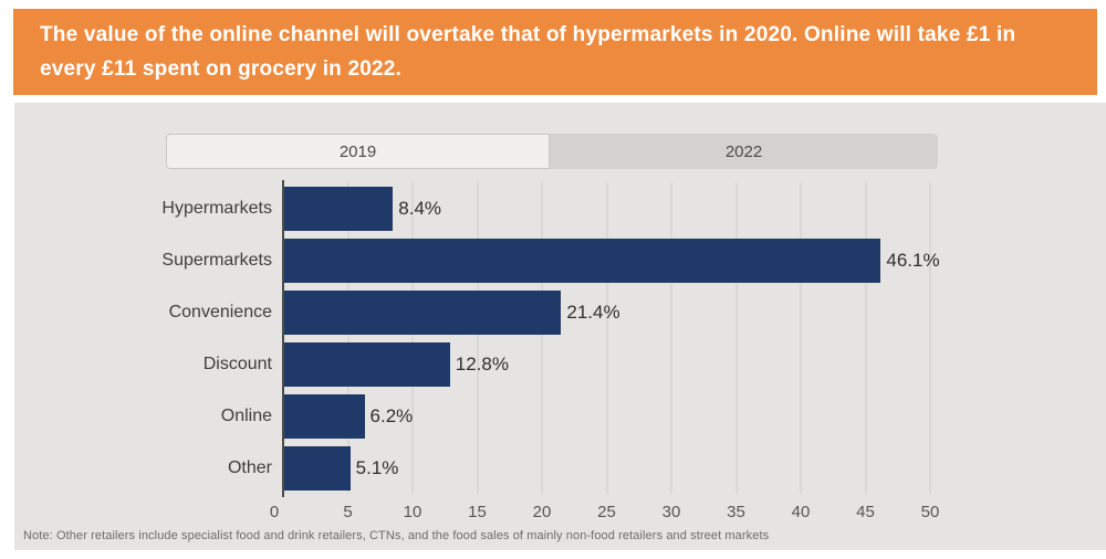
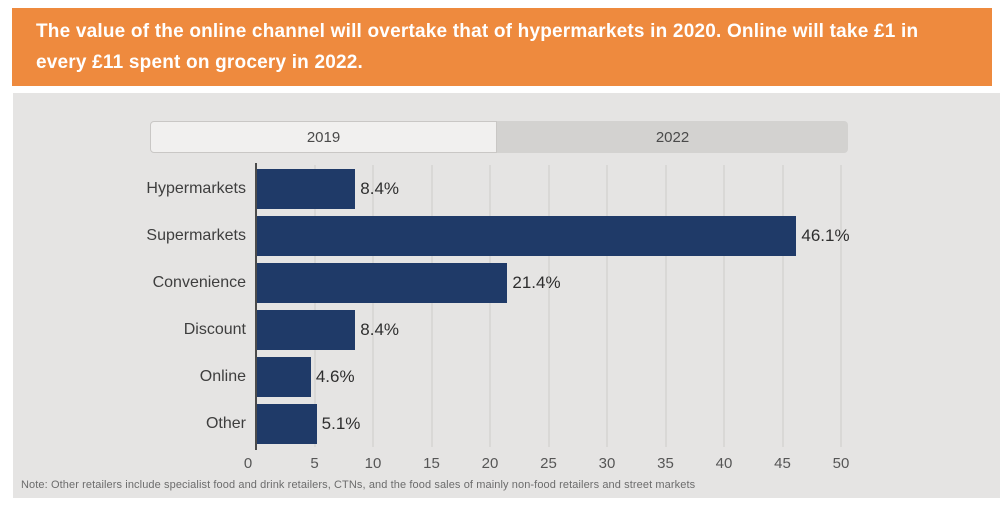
Discount: 12.8% -> 8.4%
Online: 6.2% -> 4.6%
